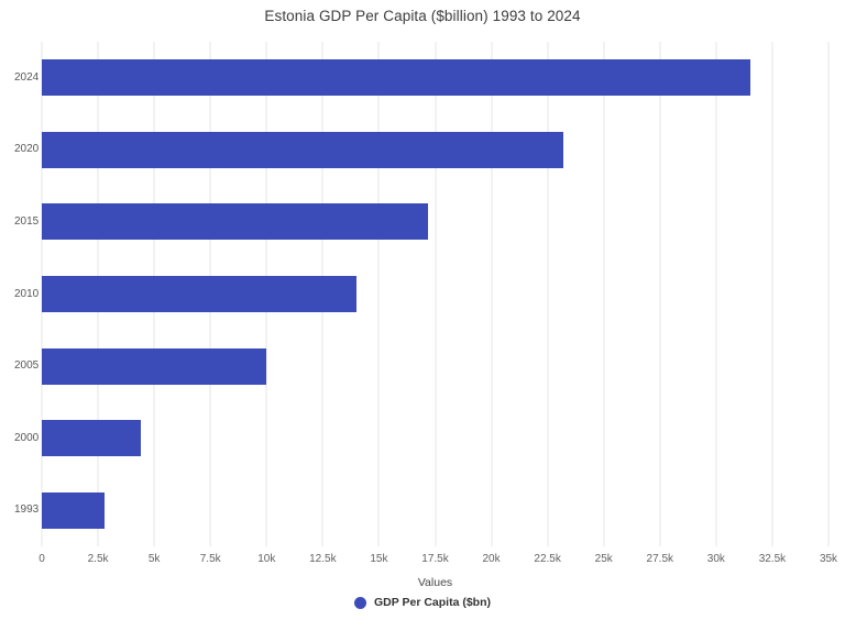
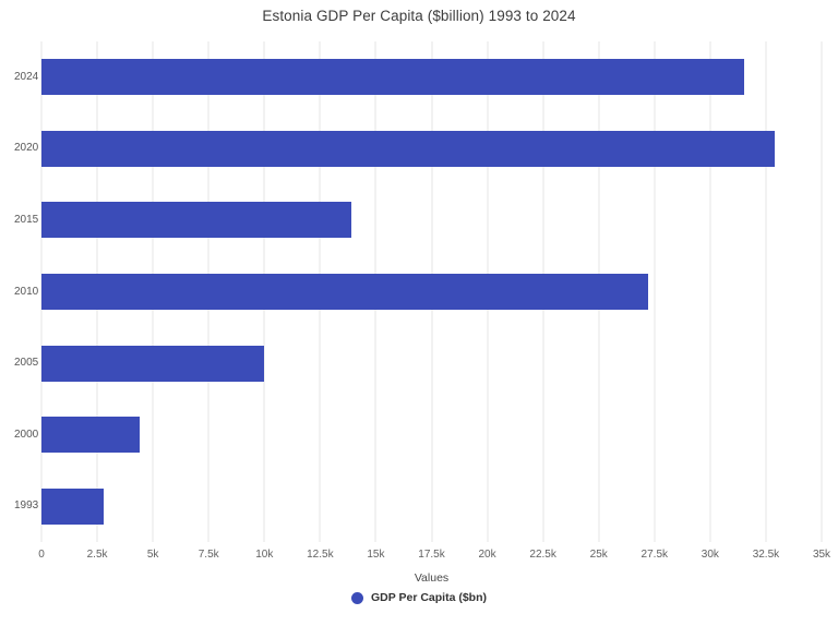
2020: 23.2k -> 32.9k
2015: 17.2k -> 13.9k
2010: 14.0k -> 27.2k
